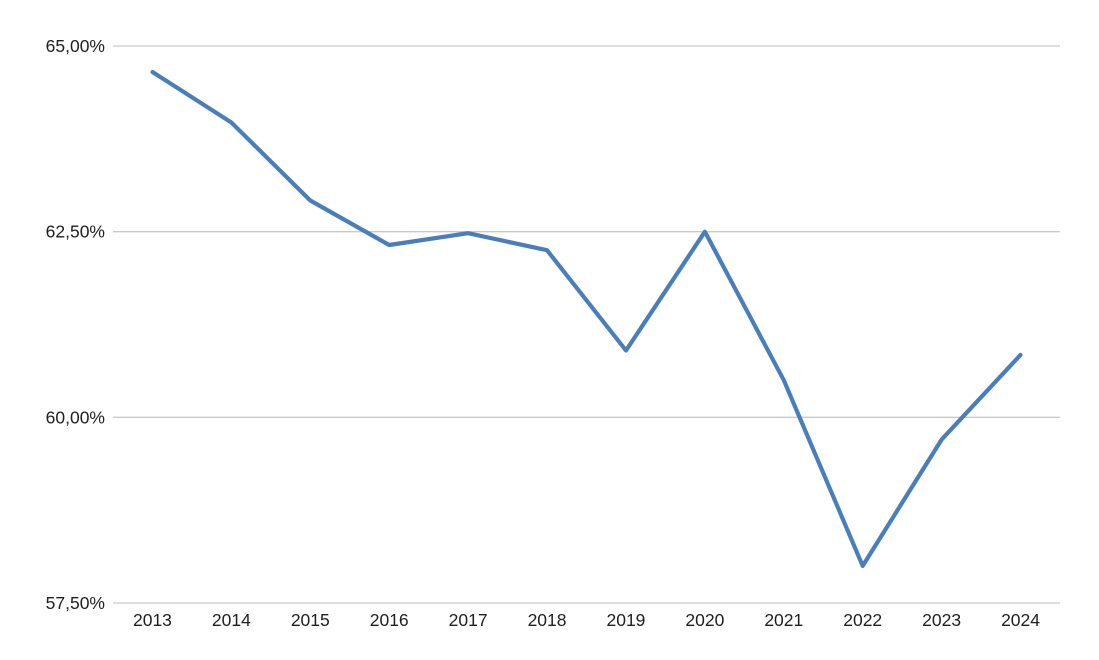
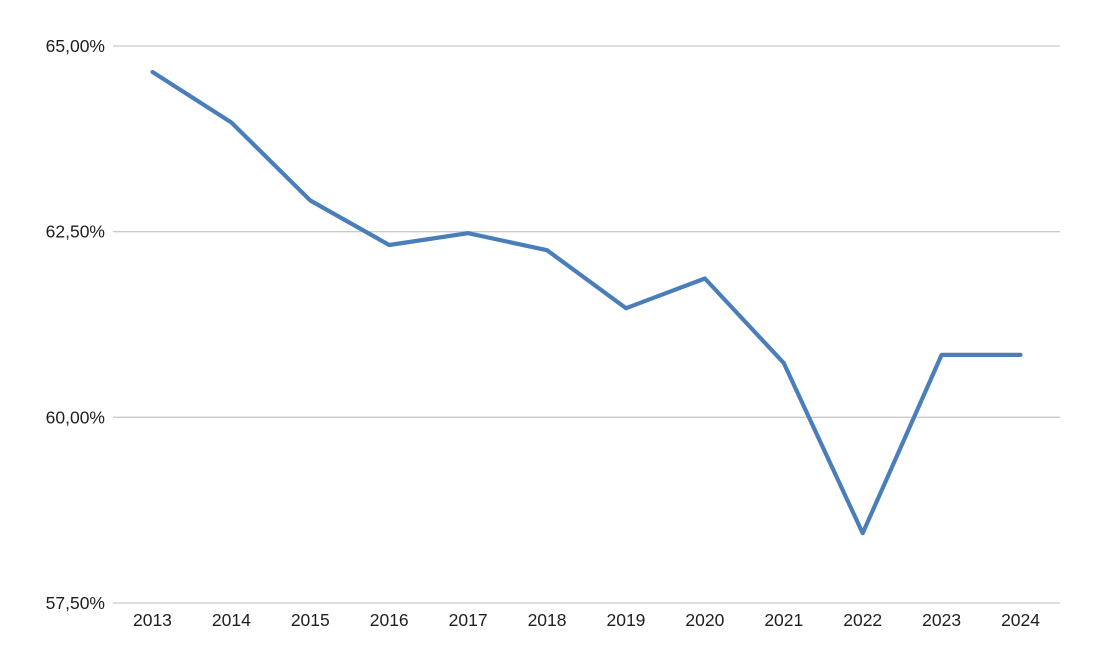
2019: 60,9% -> 61,5%
2020: 62,5% -> 61,9%
2021: 60,5% -> 60,7%
2022: 58,0% -> 58,4%
2023: 59,7% -> 60,8%
